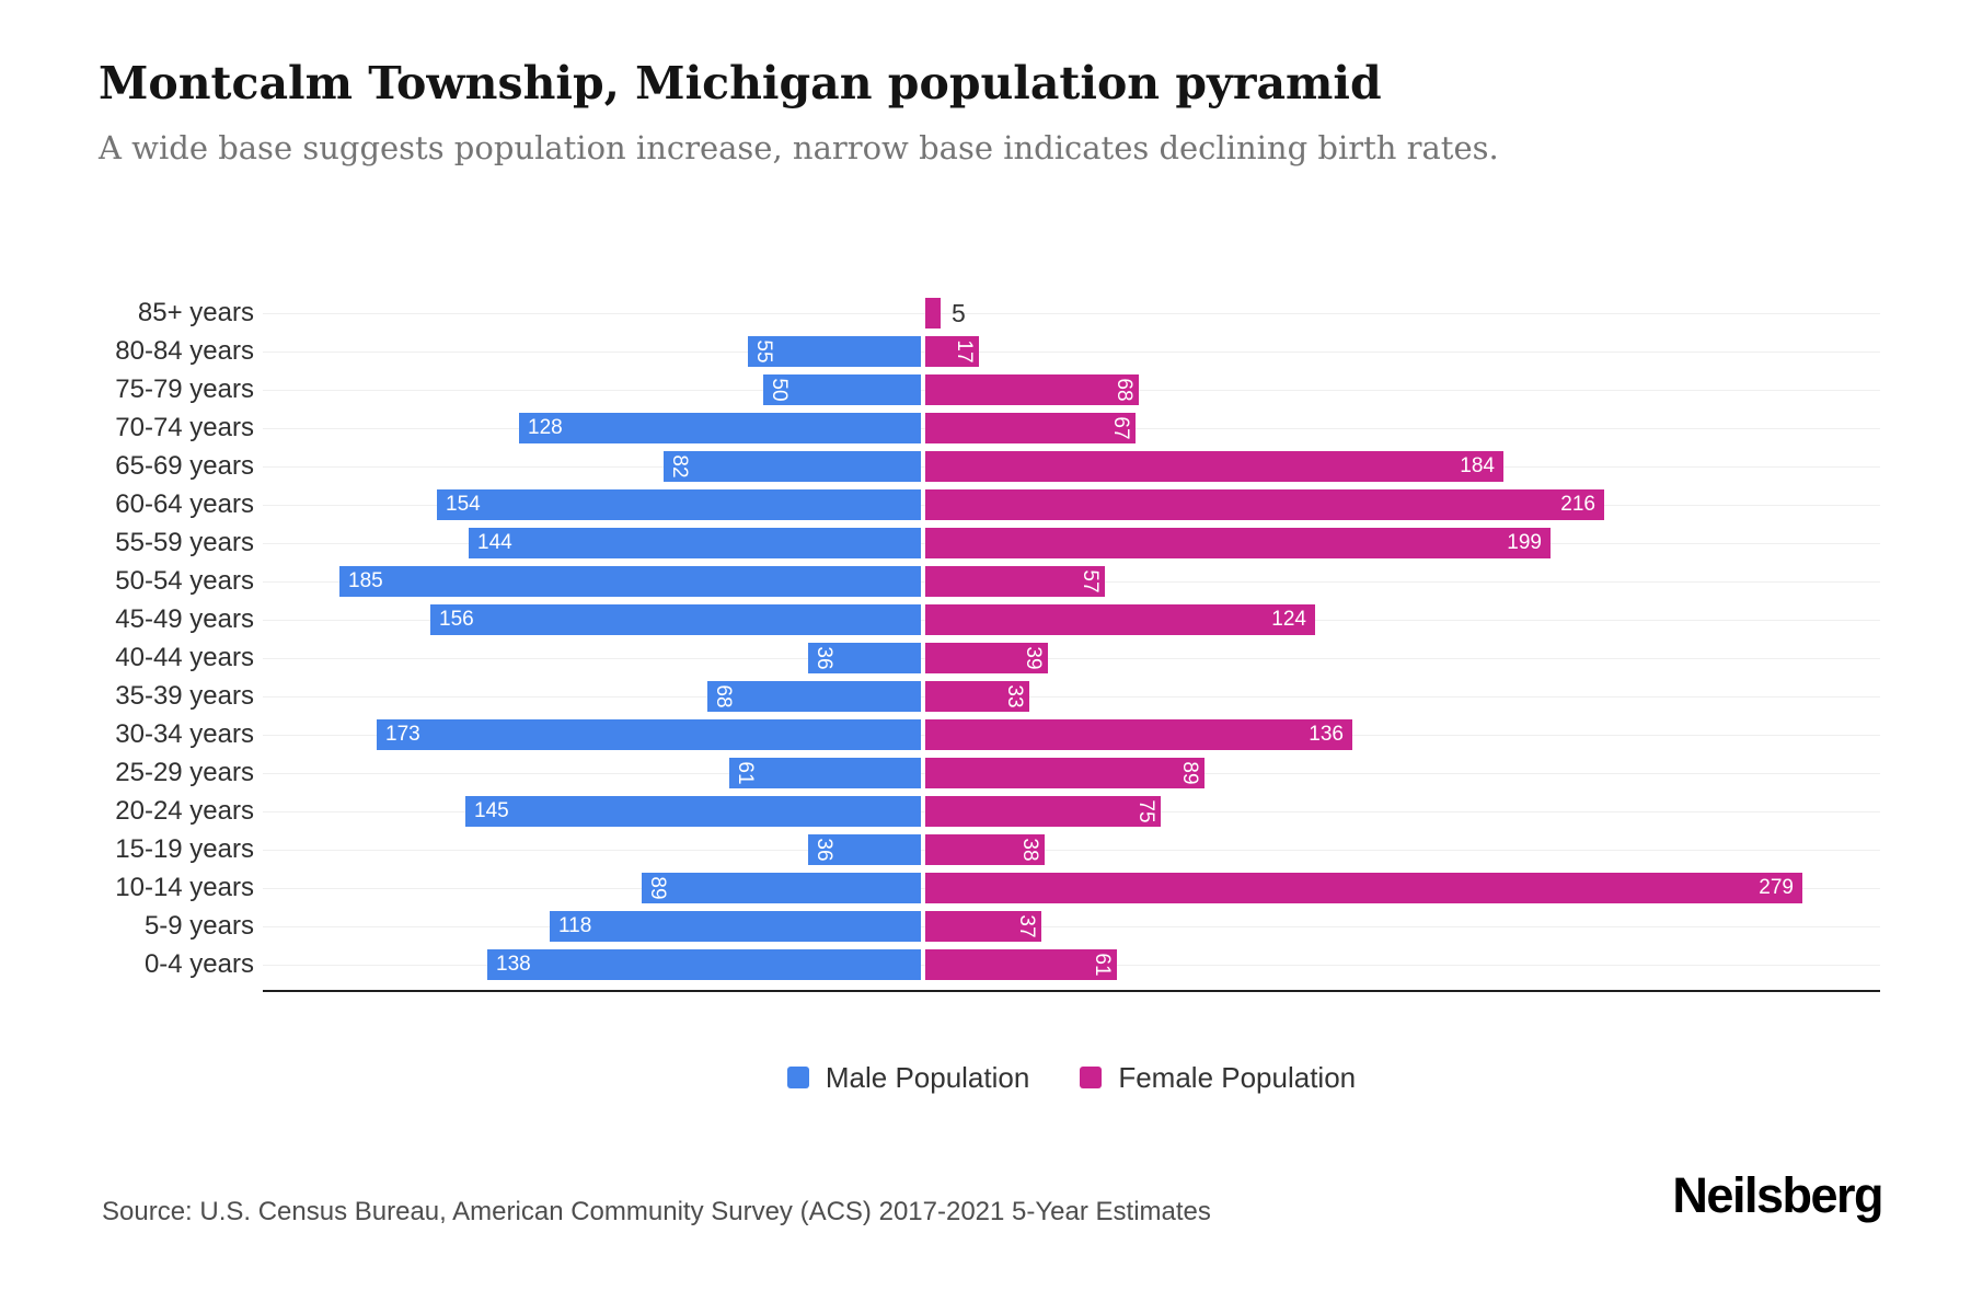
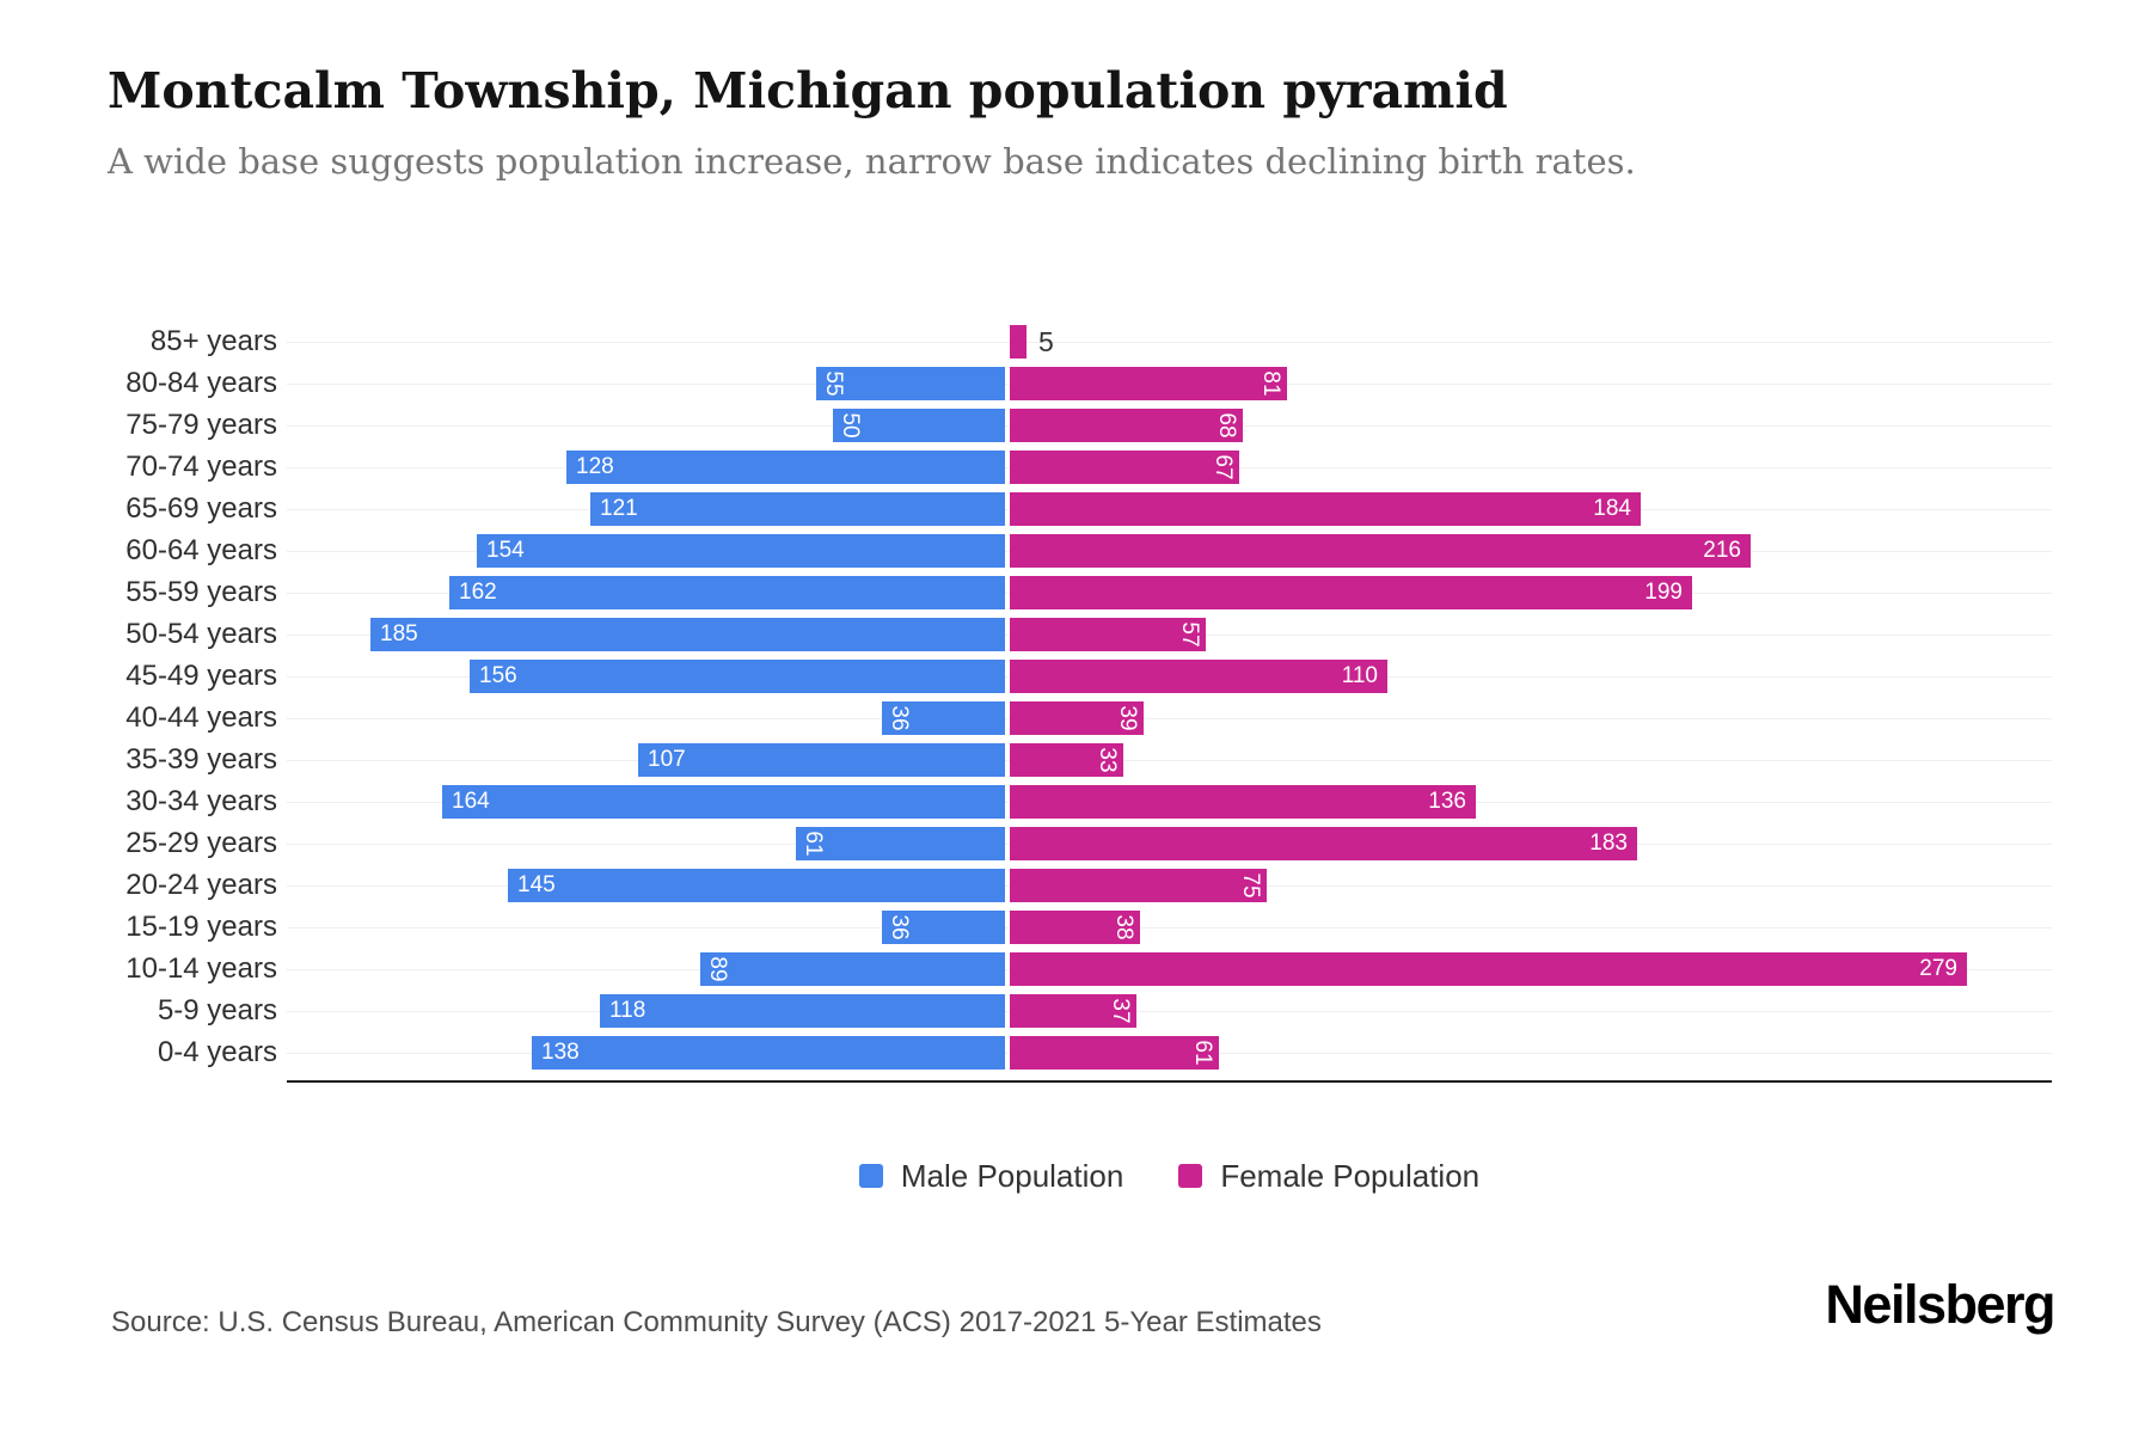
Female Population/80-84 years: 17 -> 81
Male Population/65-69 years: 82 -> 121
Male Population/55-59 years: 144 -> 162
Female Population/45-49 years: 124 -> 110
Male Population/35-39 years: 68 -> 107
Male Population/30-34 years: 173 -> 164
Female Population/25-29 years: 89 -> 183
